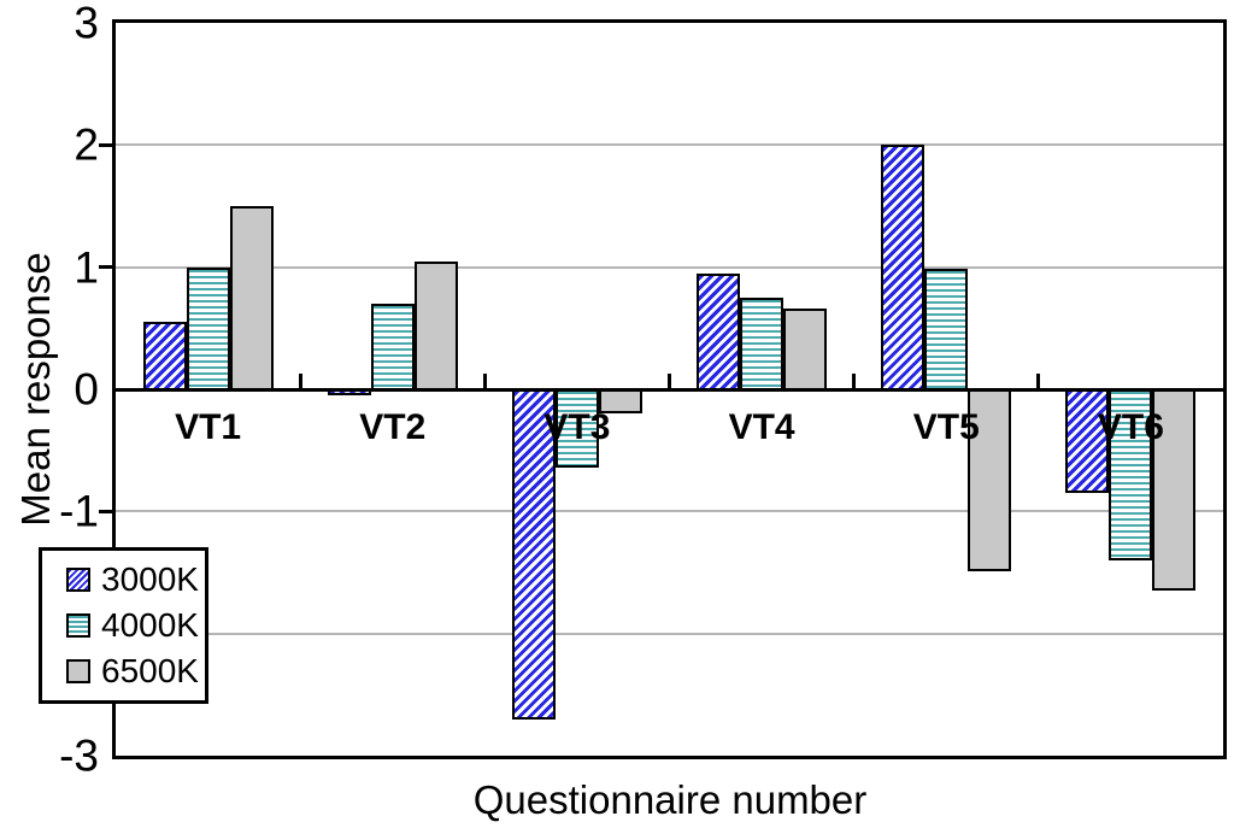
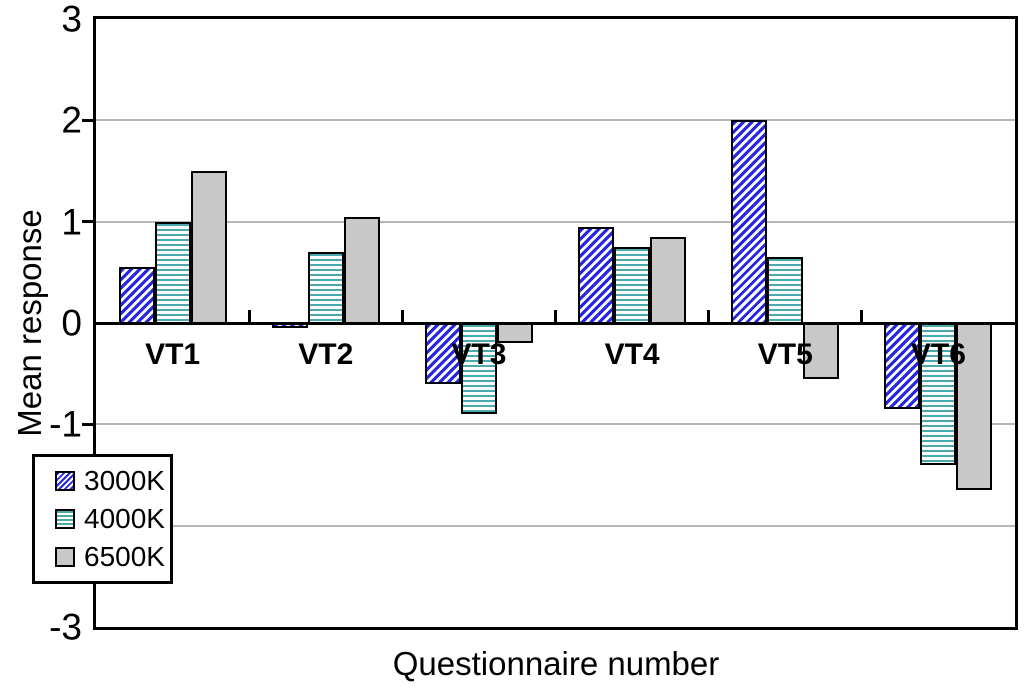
3000K/VT3: -2.70 -> -0.60
4000K/VT3: -0.64 -> -0.90
6500K/VT4: 0.66 -> 0.85
4000K/VT5: 0.99 -> 0.65
6500K/VT5: -1.49 -> -0.55
